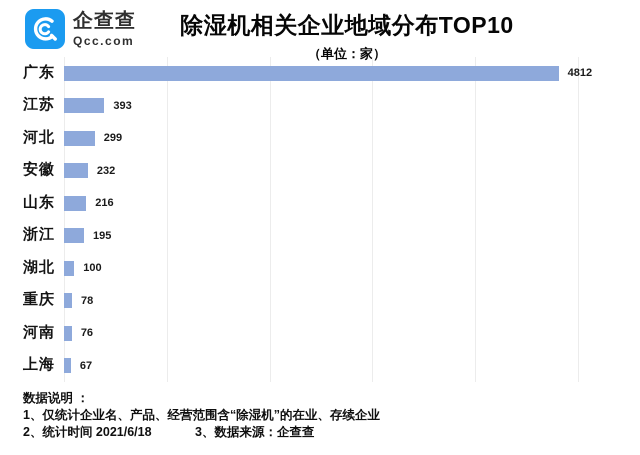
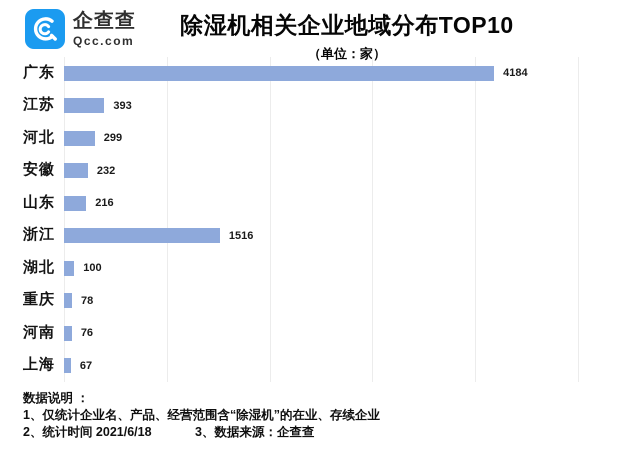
广东: 4812 -> 4184
浙江: 195 -> 1516
